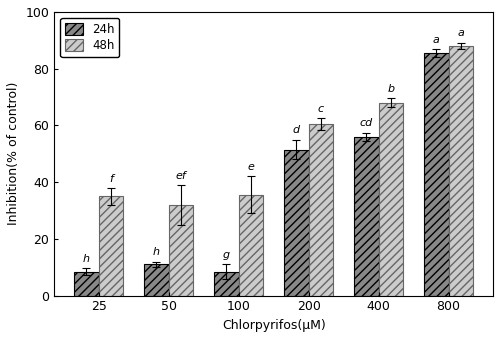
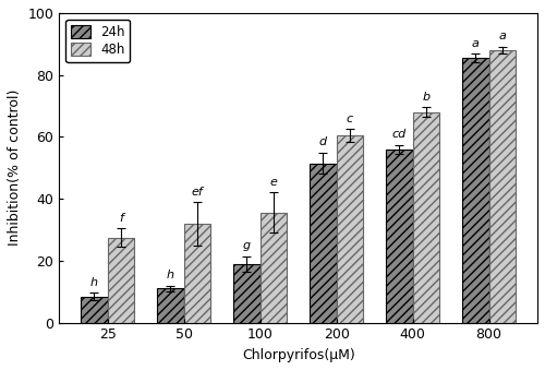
48h/25: 35.0 -> 27.5
24h/100: 8.5 -> 19.0
